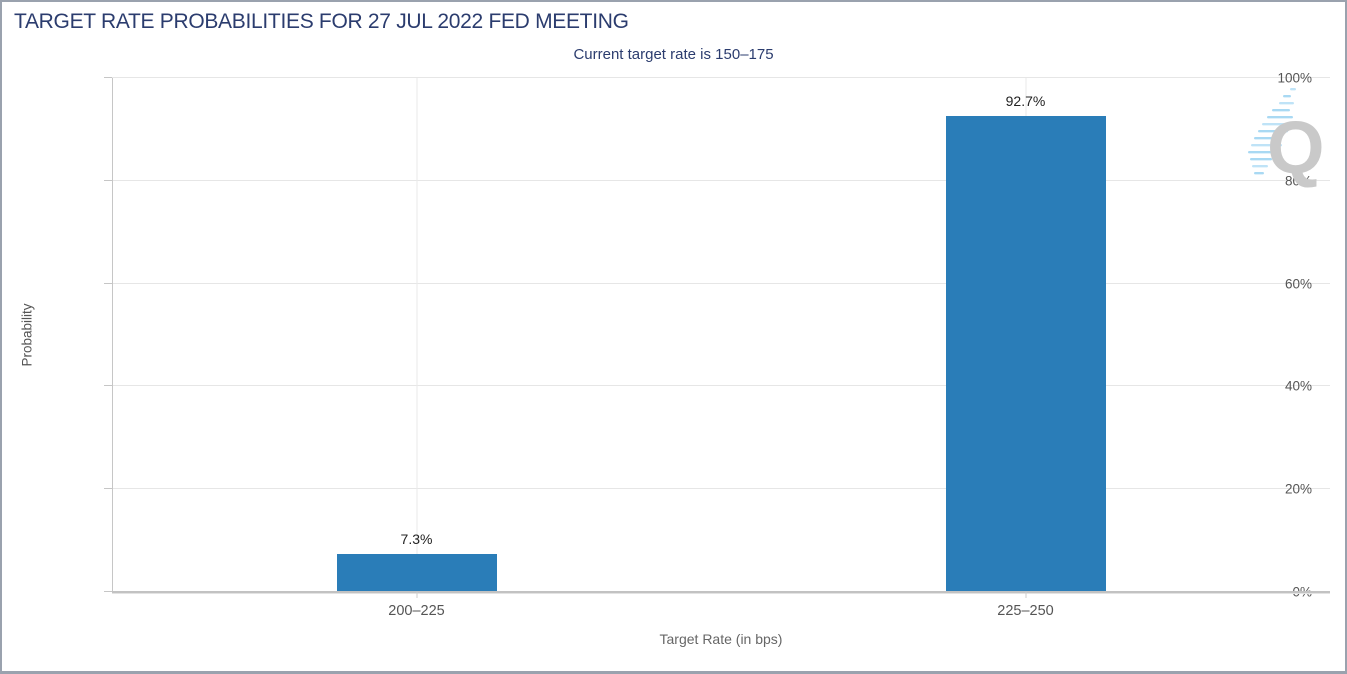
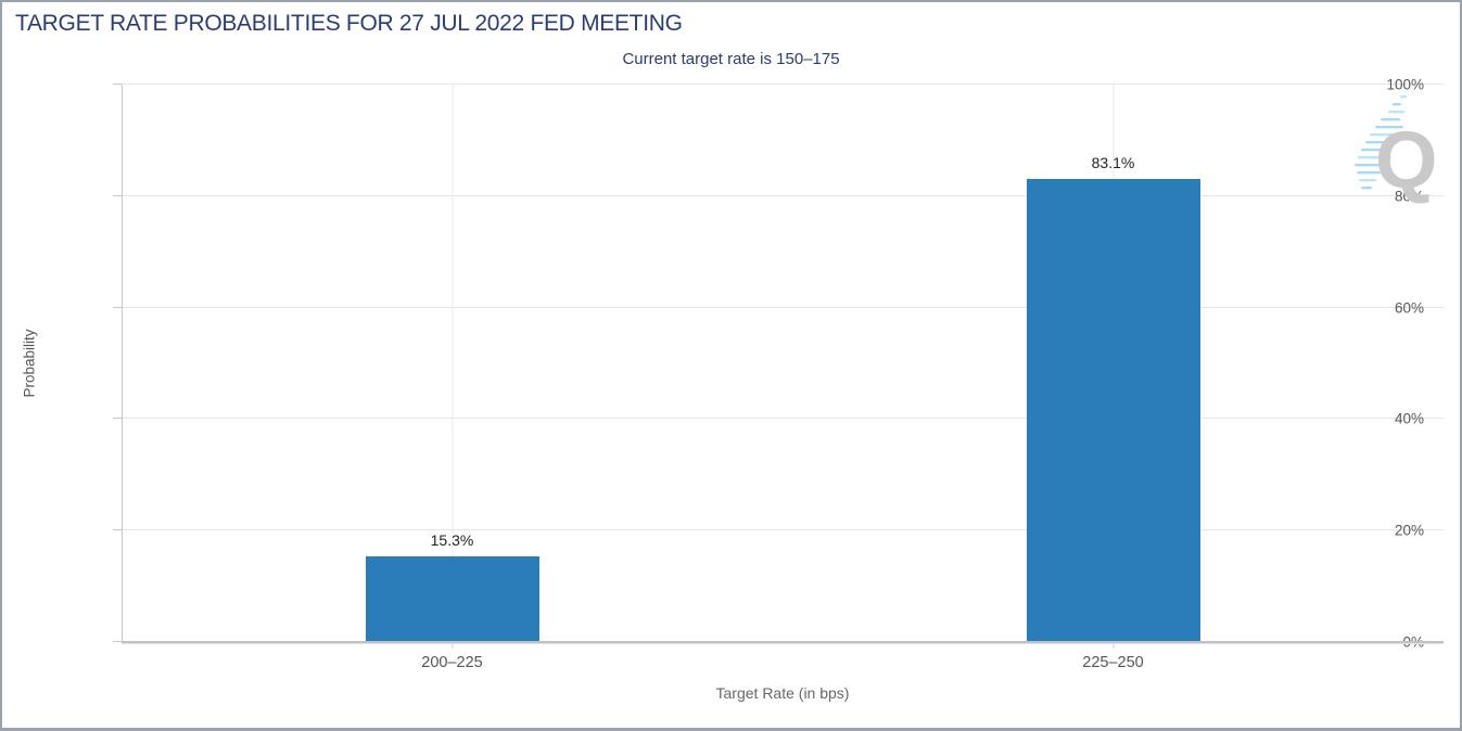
200–225: 7.3% -> 15.3%
225–250: 92.7% -> 83.1%
